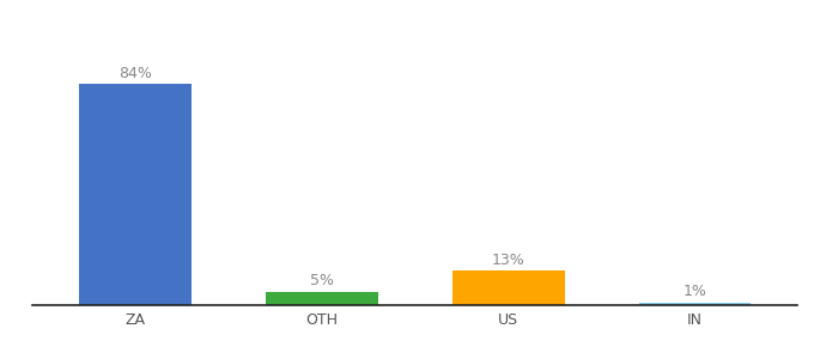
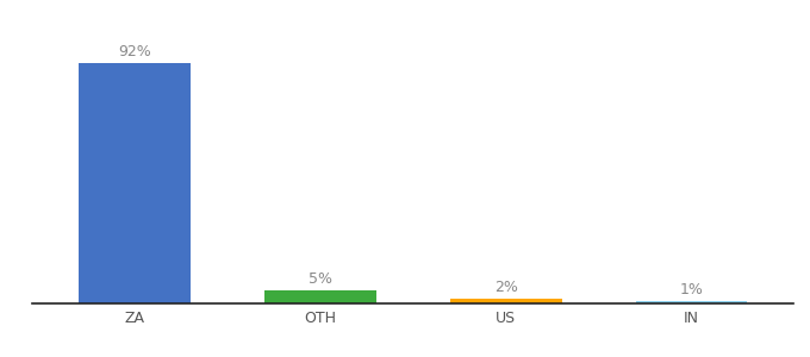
ZA: 84% -> 92%
US: 13% -> 2%
